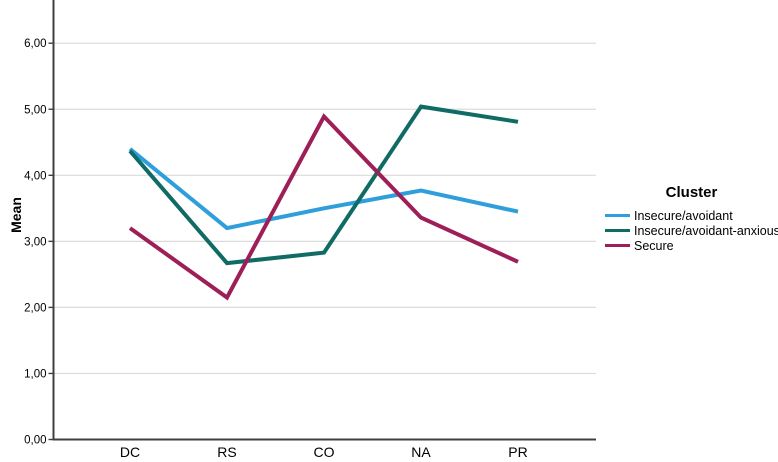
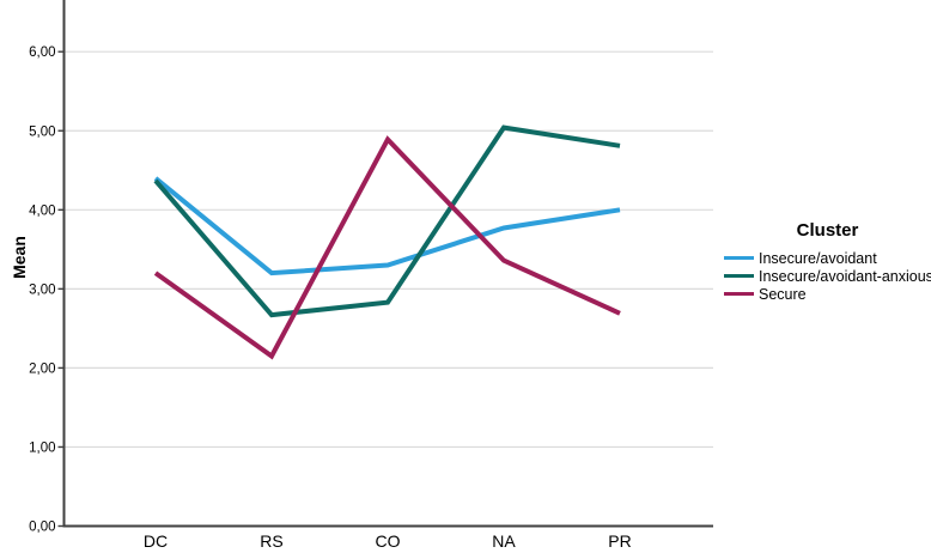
Insecure/avoidant/CO: 3,5 -> 3,3
Insecure/avoidant/PR: 3,5 -> 4,0
